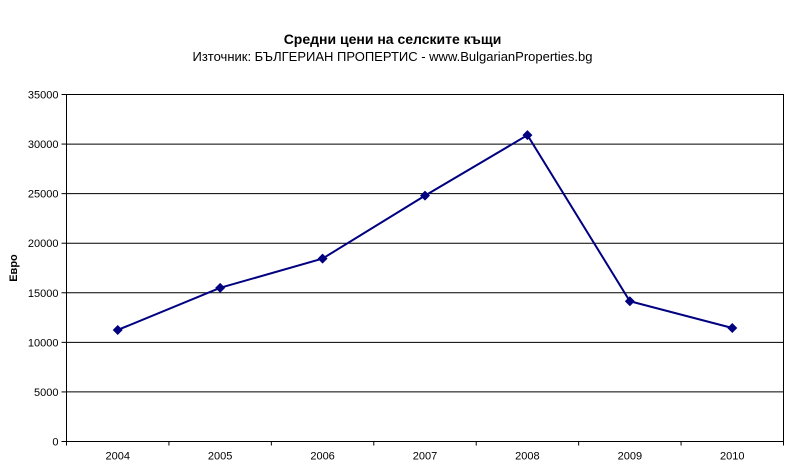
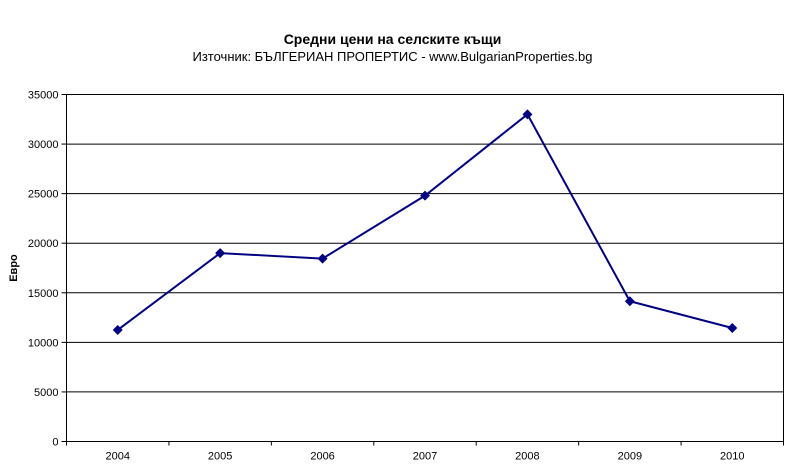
2005: 16000 -> 19000
2008: 31000 -> 33000
